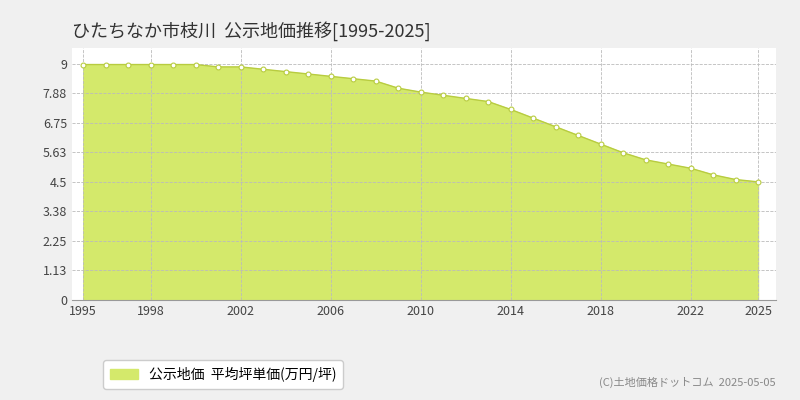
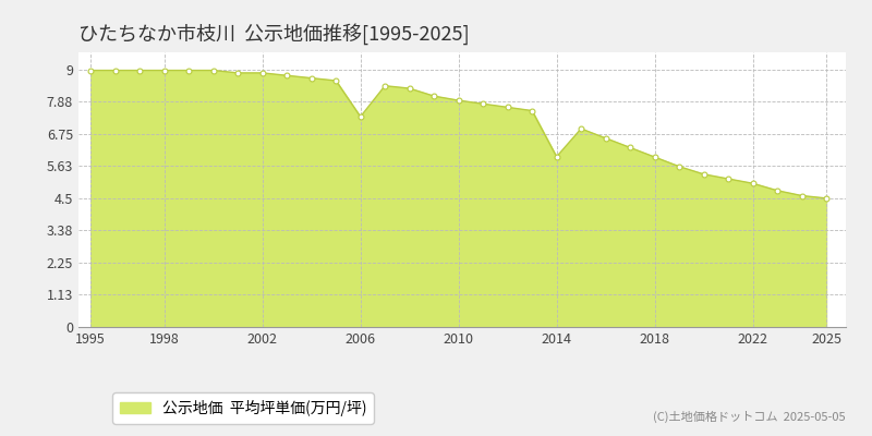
2006: 8.52 -> 7.35
2014: 7.26 -> 5.95
